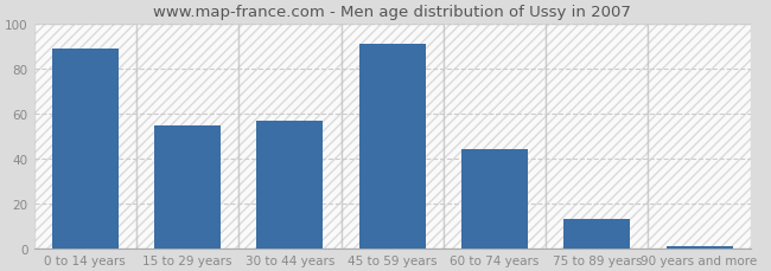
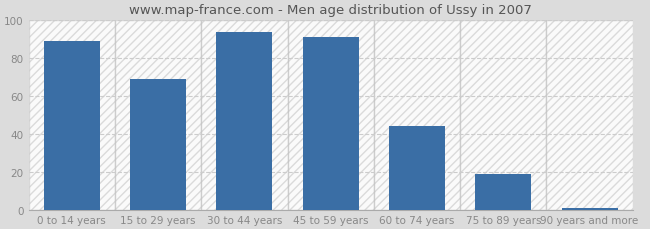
15 to 29 years: 55 -> 69
30 to 44 years: 57 -> 94
75 to 89 years: 13 -> 19
